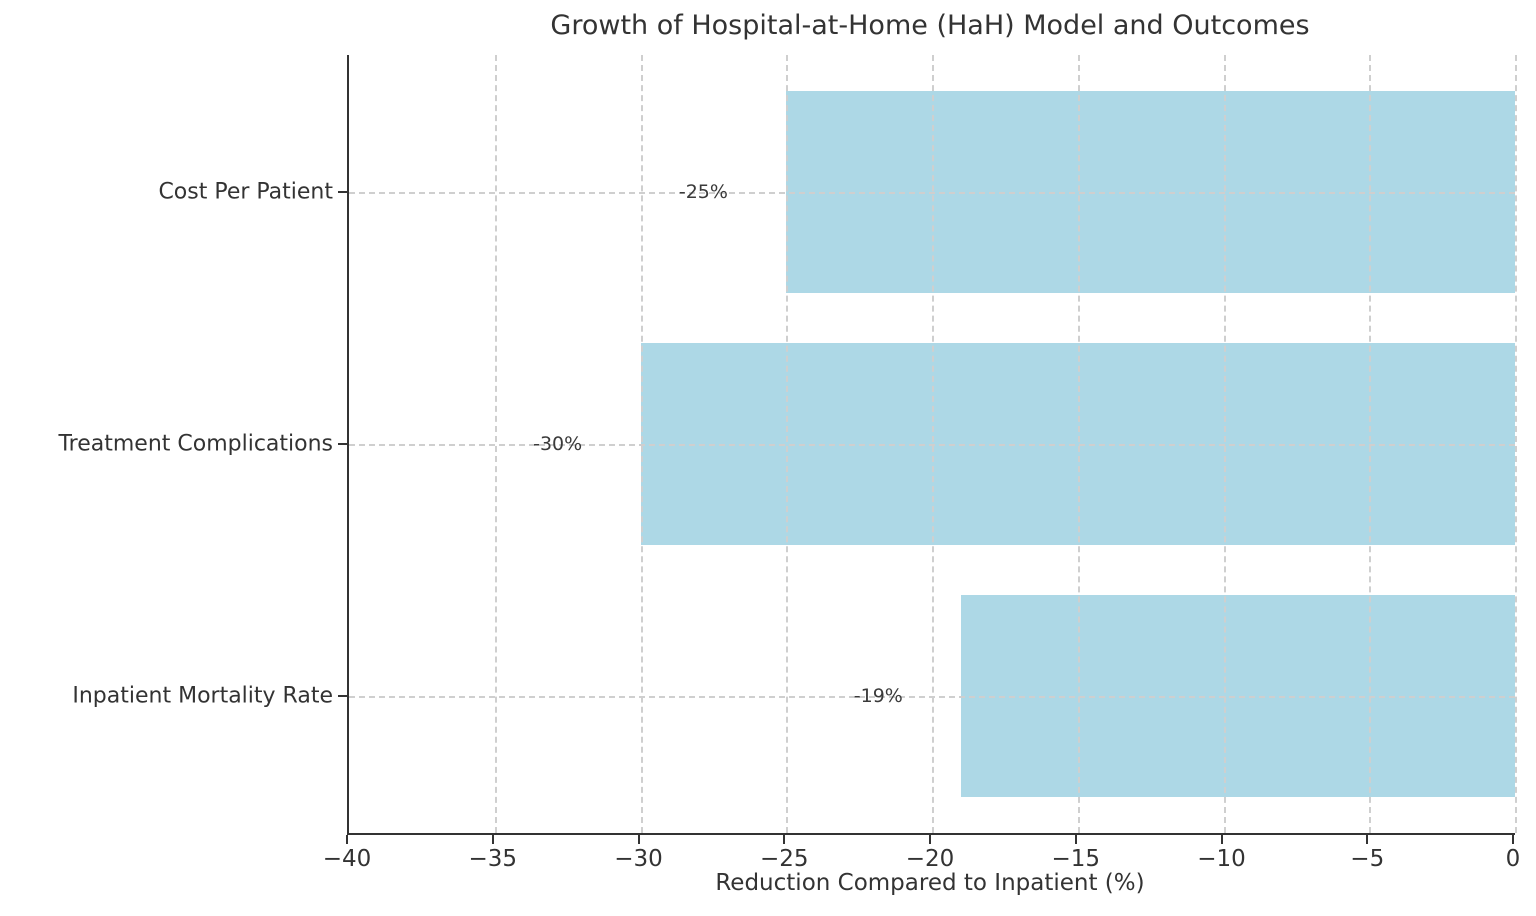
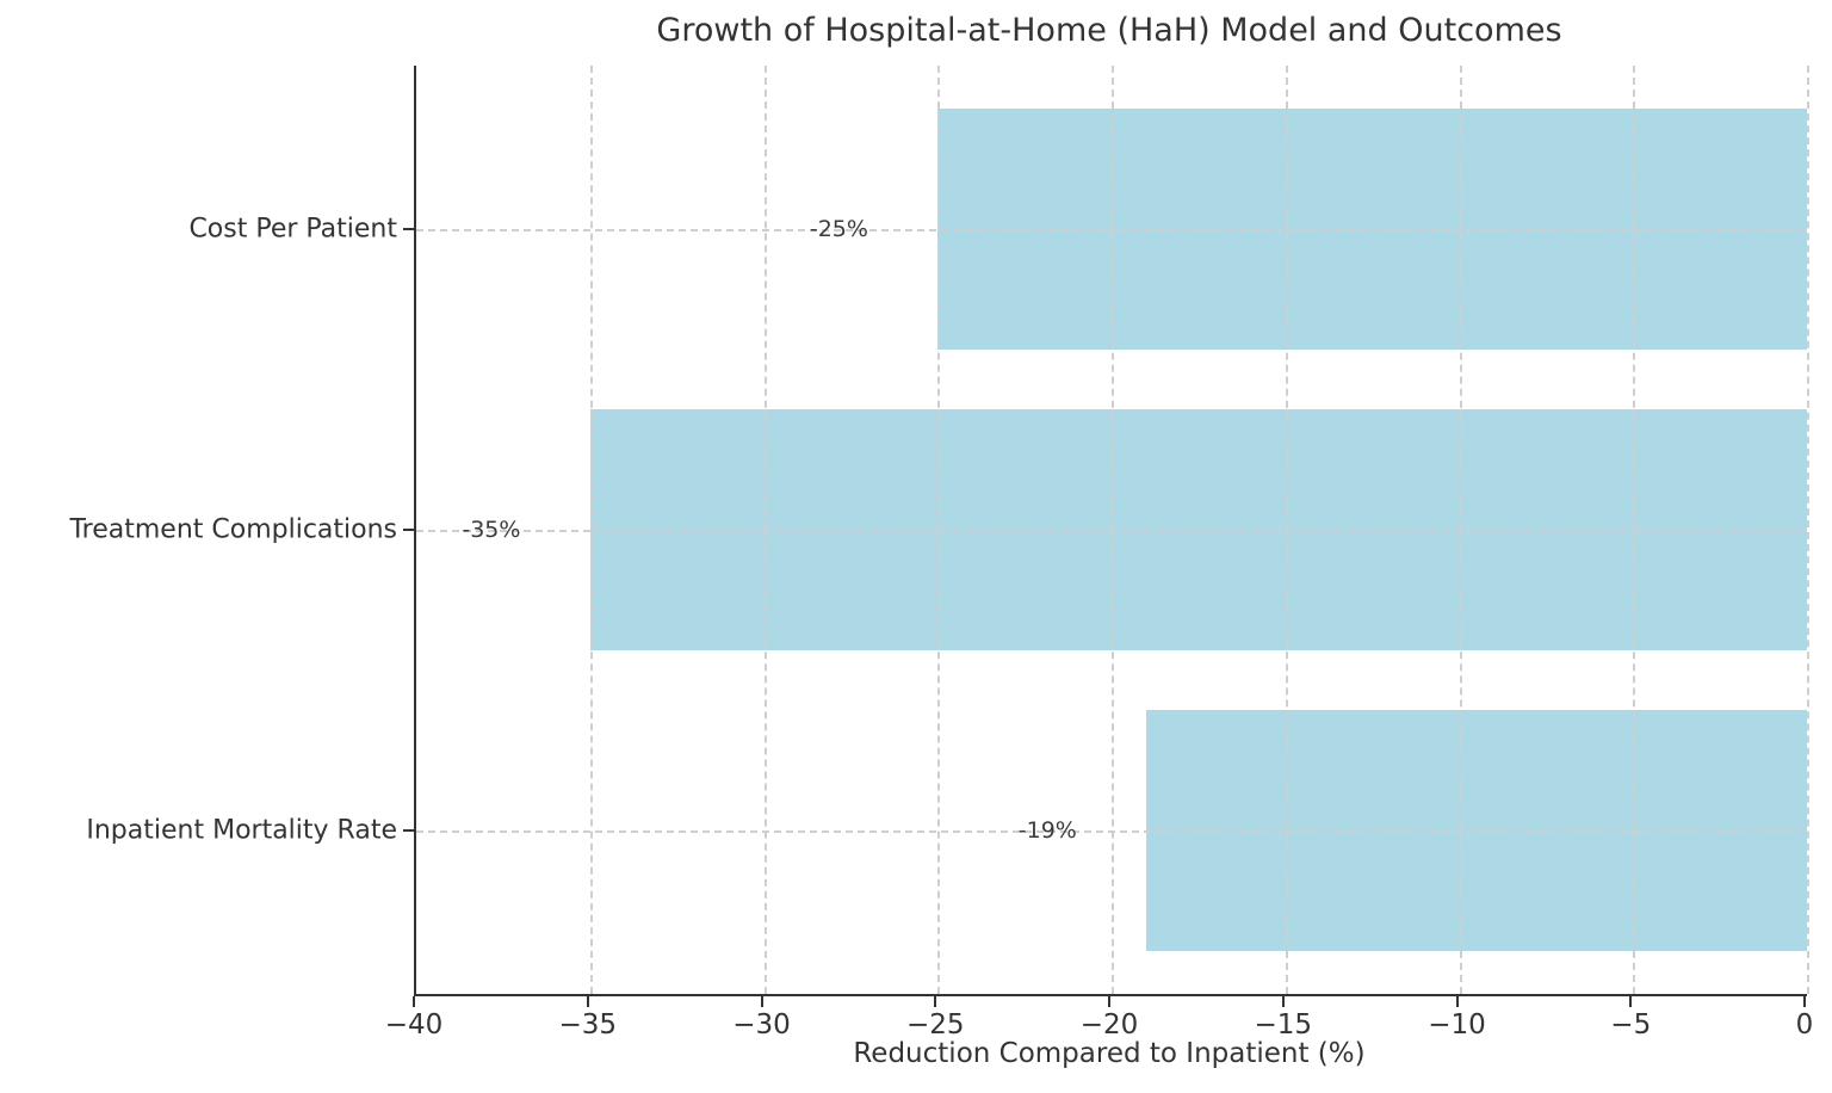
Treatment Complications: -30% -> -35%
